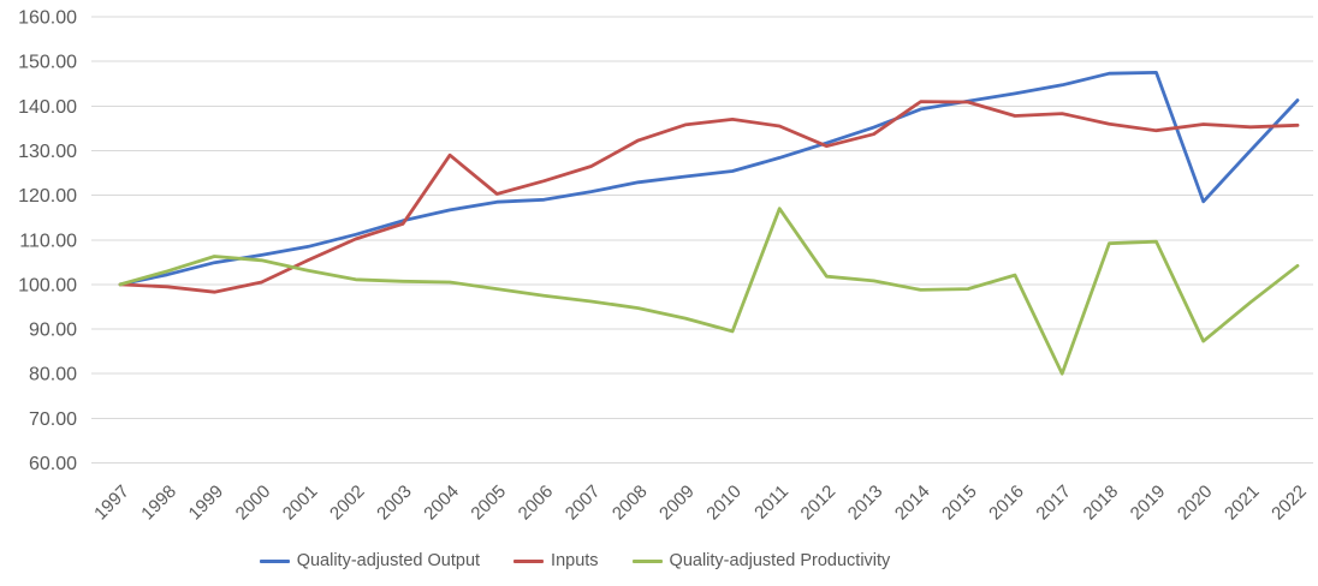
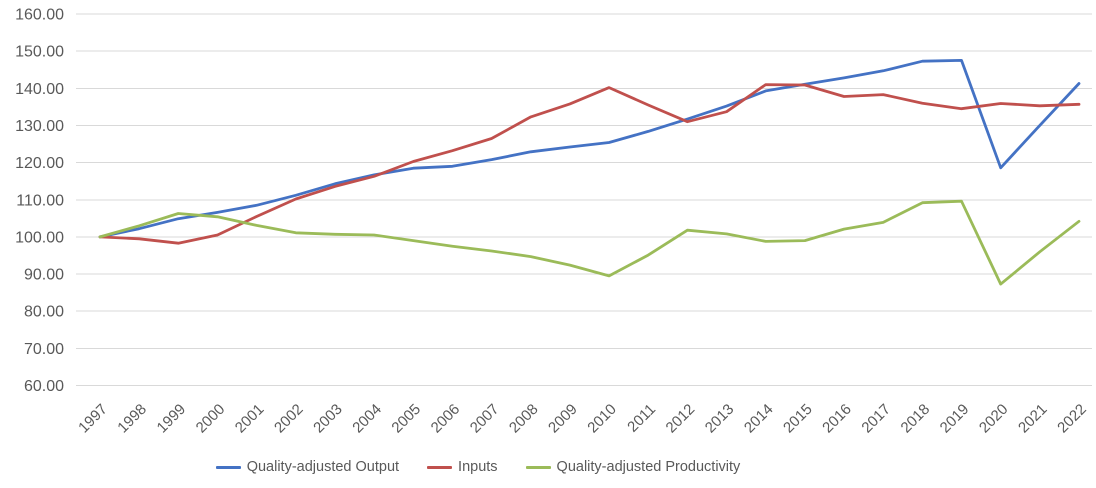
Inputs/2004: 129 -> 116
Inputs/2010: 137 -> 140
Quality-adjusted Productivity/2011: 117 -> 95
Quality-adjusted Productivity/2017: 80 -> 104
